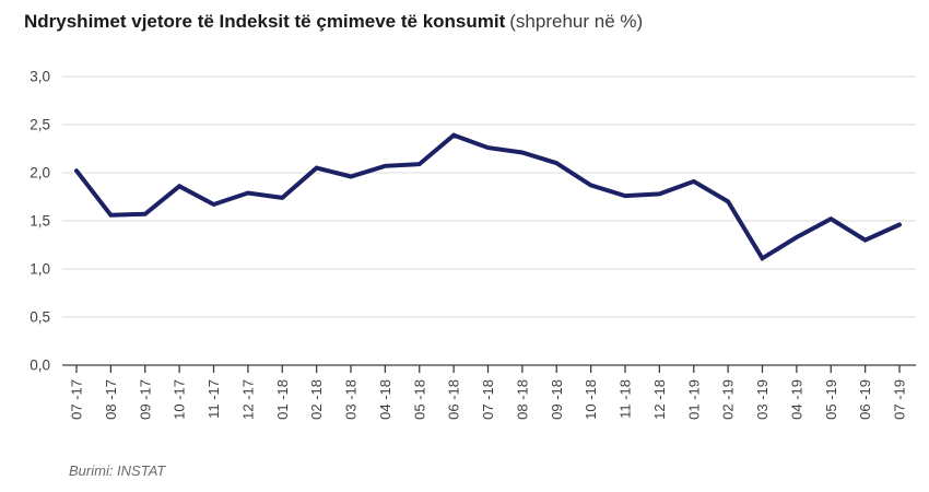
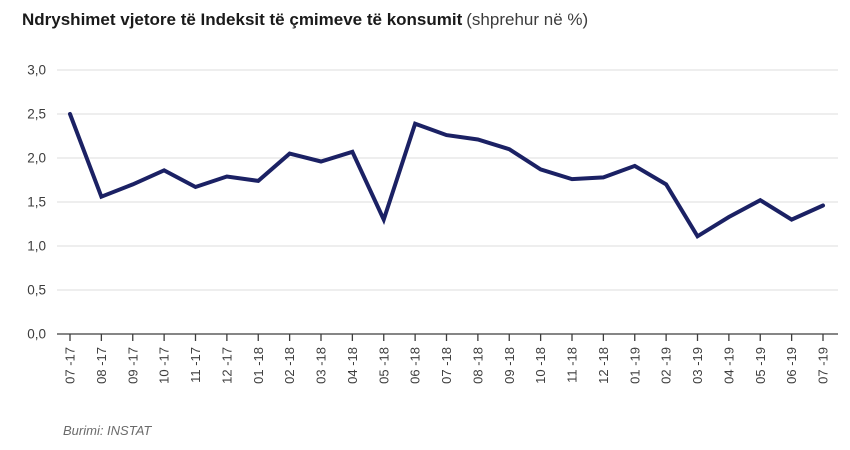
07 -17: 2,0 -> 2,5
09 -17: 1,6 -> 1,7
05 -18: 2,1 -> 1,3
